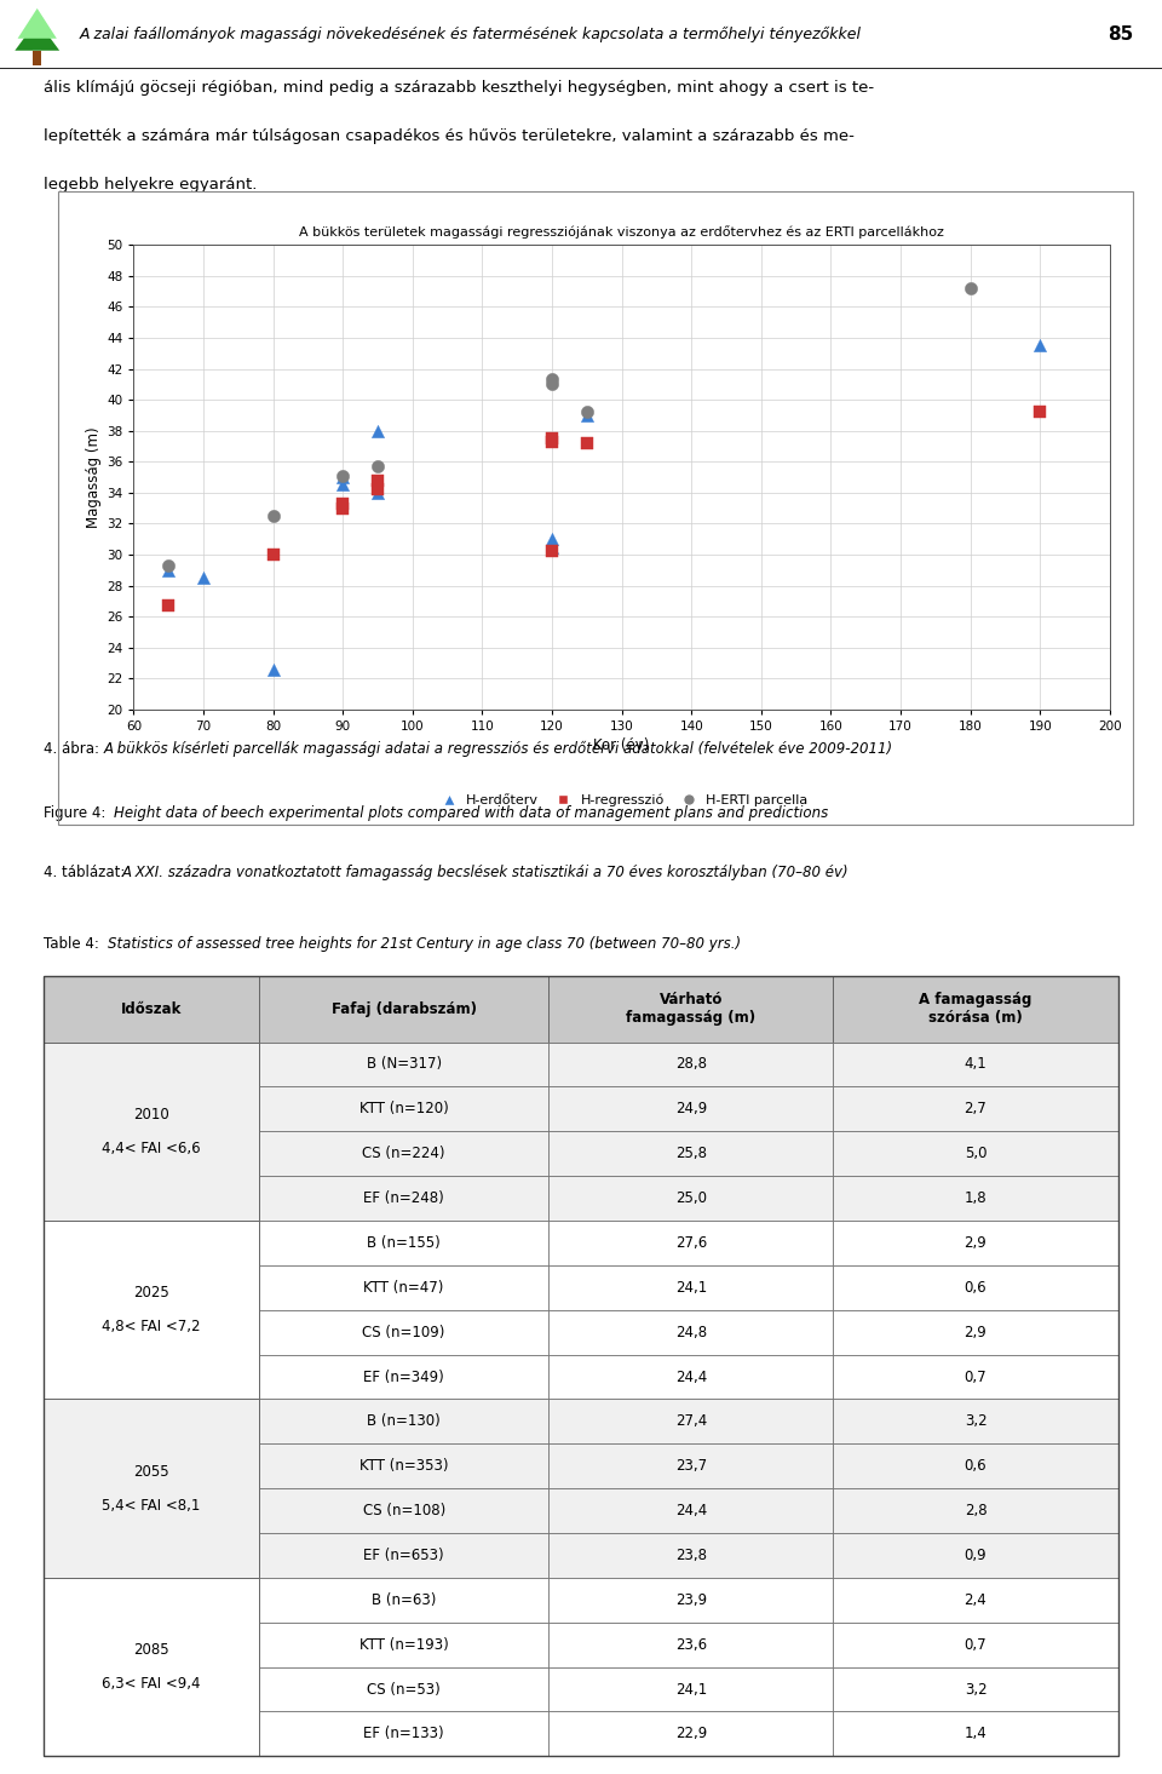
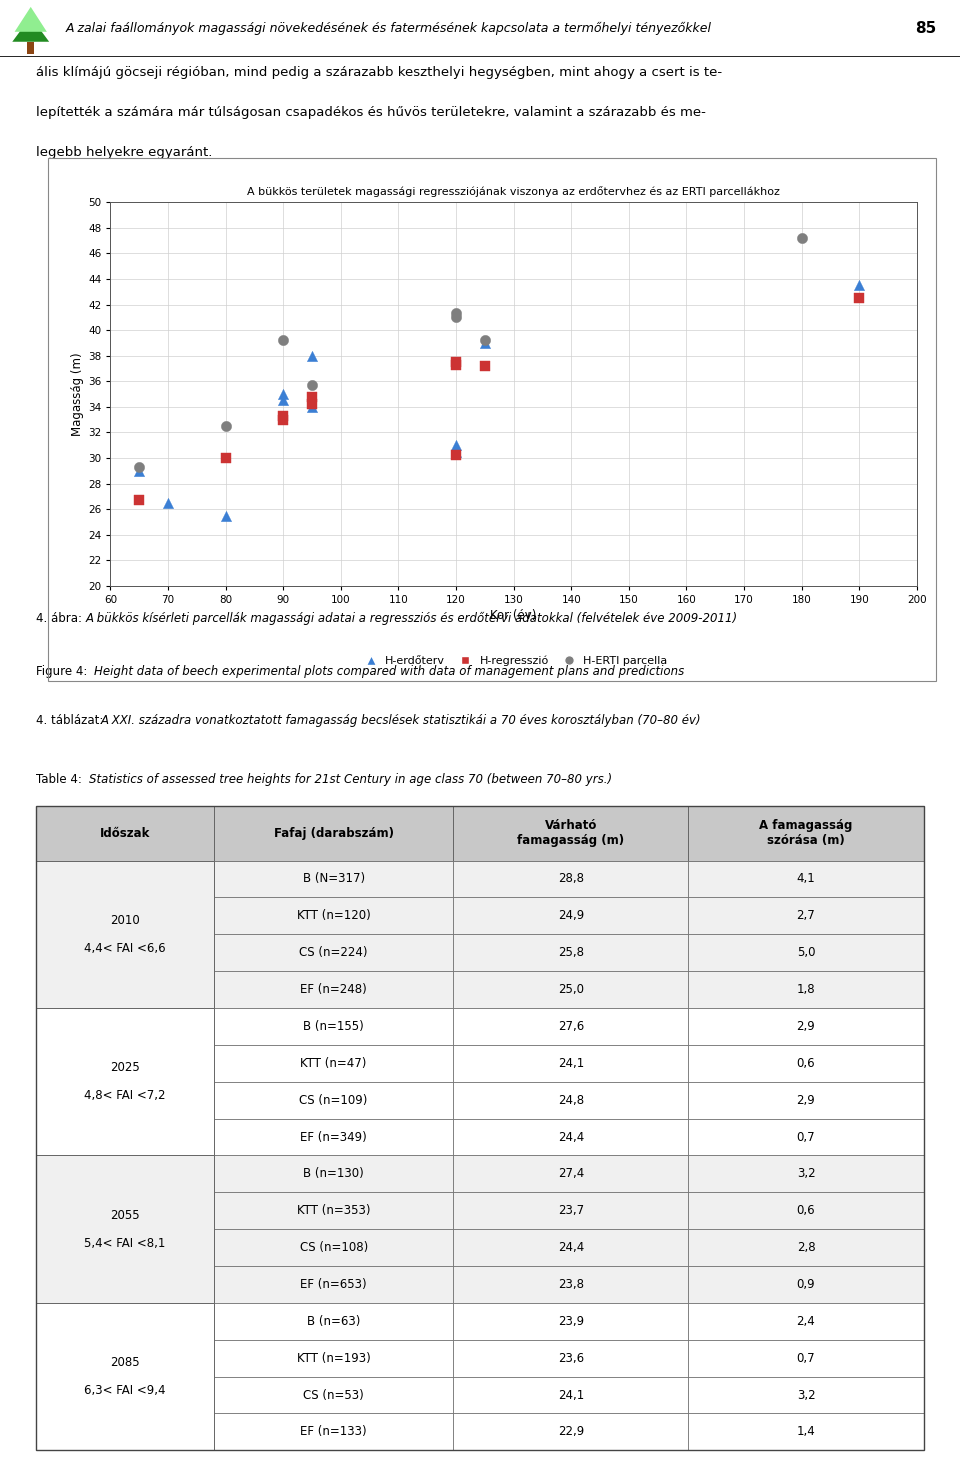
H-erdőterv/70: 28.5 -> 26.5
H-erdőterv/80: 22.6 -> 25.5
H-ERTI parcella/90: 35.1 -> 39.2
H-regresszió/190: 39.2 -> 42.5
